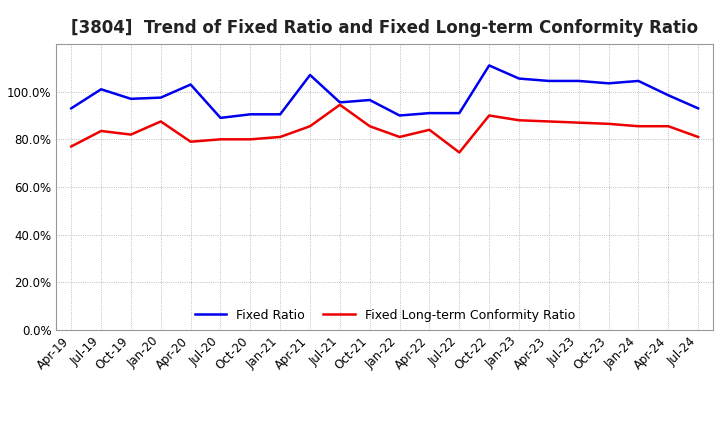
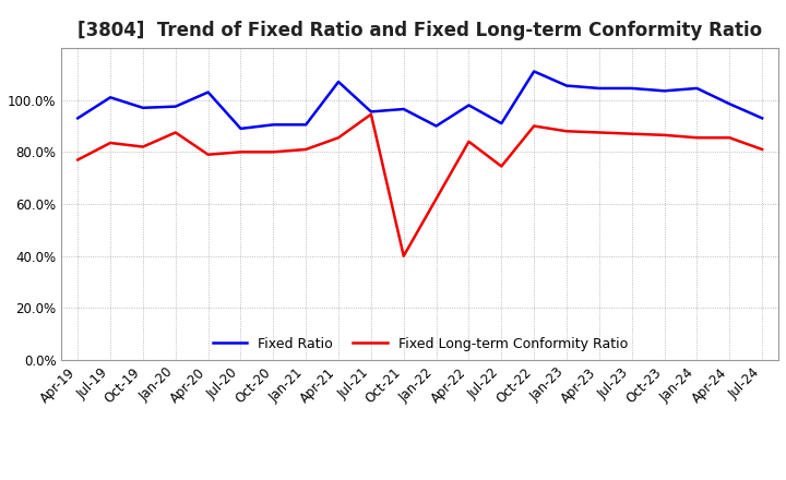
Fixed Long-term Conformity Ratio/Oct-21: 85.5% -> 40.0%
Fixed Long-term Conformity Ratio/Jan-22: 81.0% -> 62.0%
Fixed Ratio/Apr-22: 91.0% -> 98.0%
